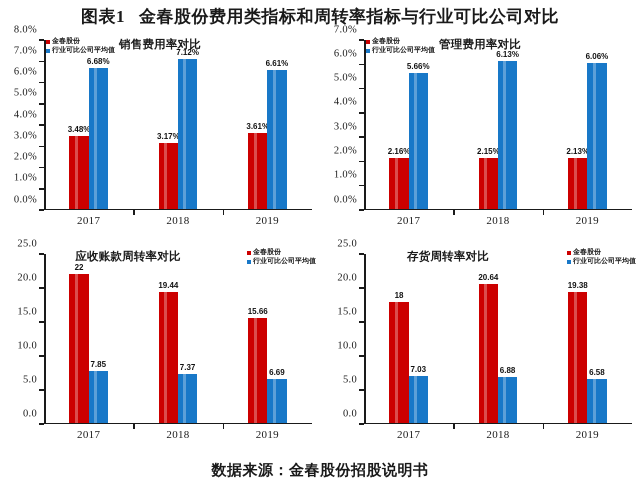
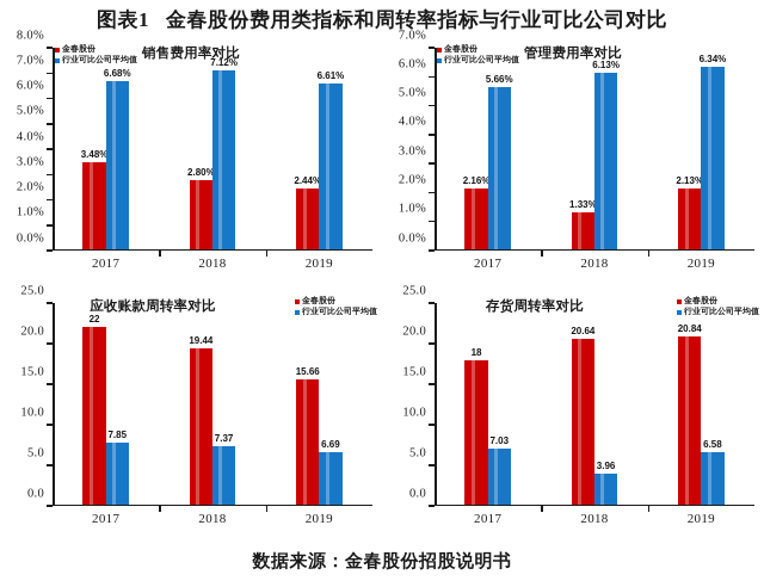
销售费用率对比/金春股份/2018: 3.17% -> 2.80%
销售费用率对比/金春股份/2019: 3.61% -> 2.44%
管理费用率对比/金春股份/2018: 2.15% -> 1.33%
管理费用率对比/行业可比公司平均值/2019: 6.06% -> 6.34%
存货周转率对比/行业可比公司平均值/2018: 6.88 -> 3.96
存货周转率对比/金春股份/2019: 19.38 -> 20.84
